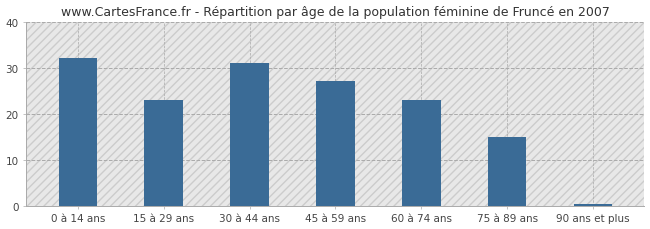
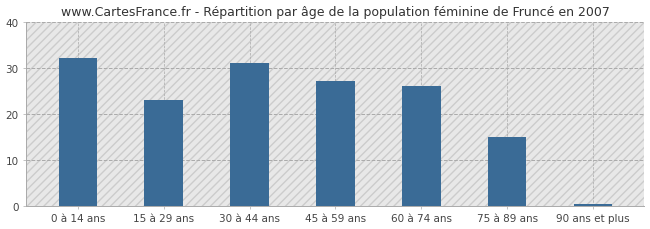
60 à 74 ans: 23.0 -> 26.0
